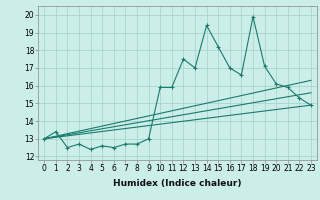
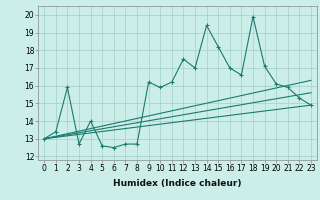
2: 12.5 -> 15.9
4: 12.4 -> 14.0
9: 13.0 -> 16.2
11: 15.9 -> 16.2
